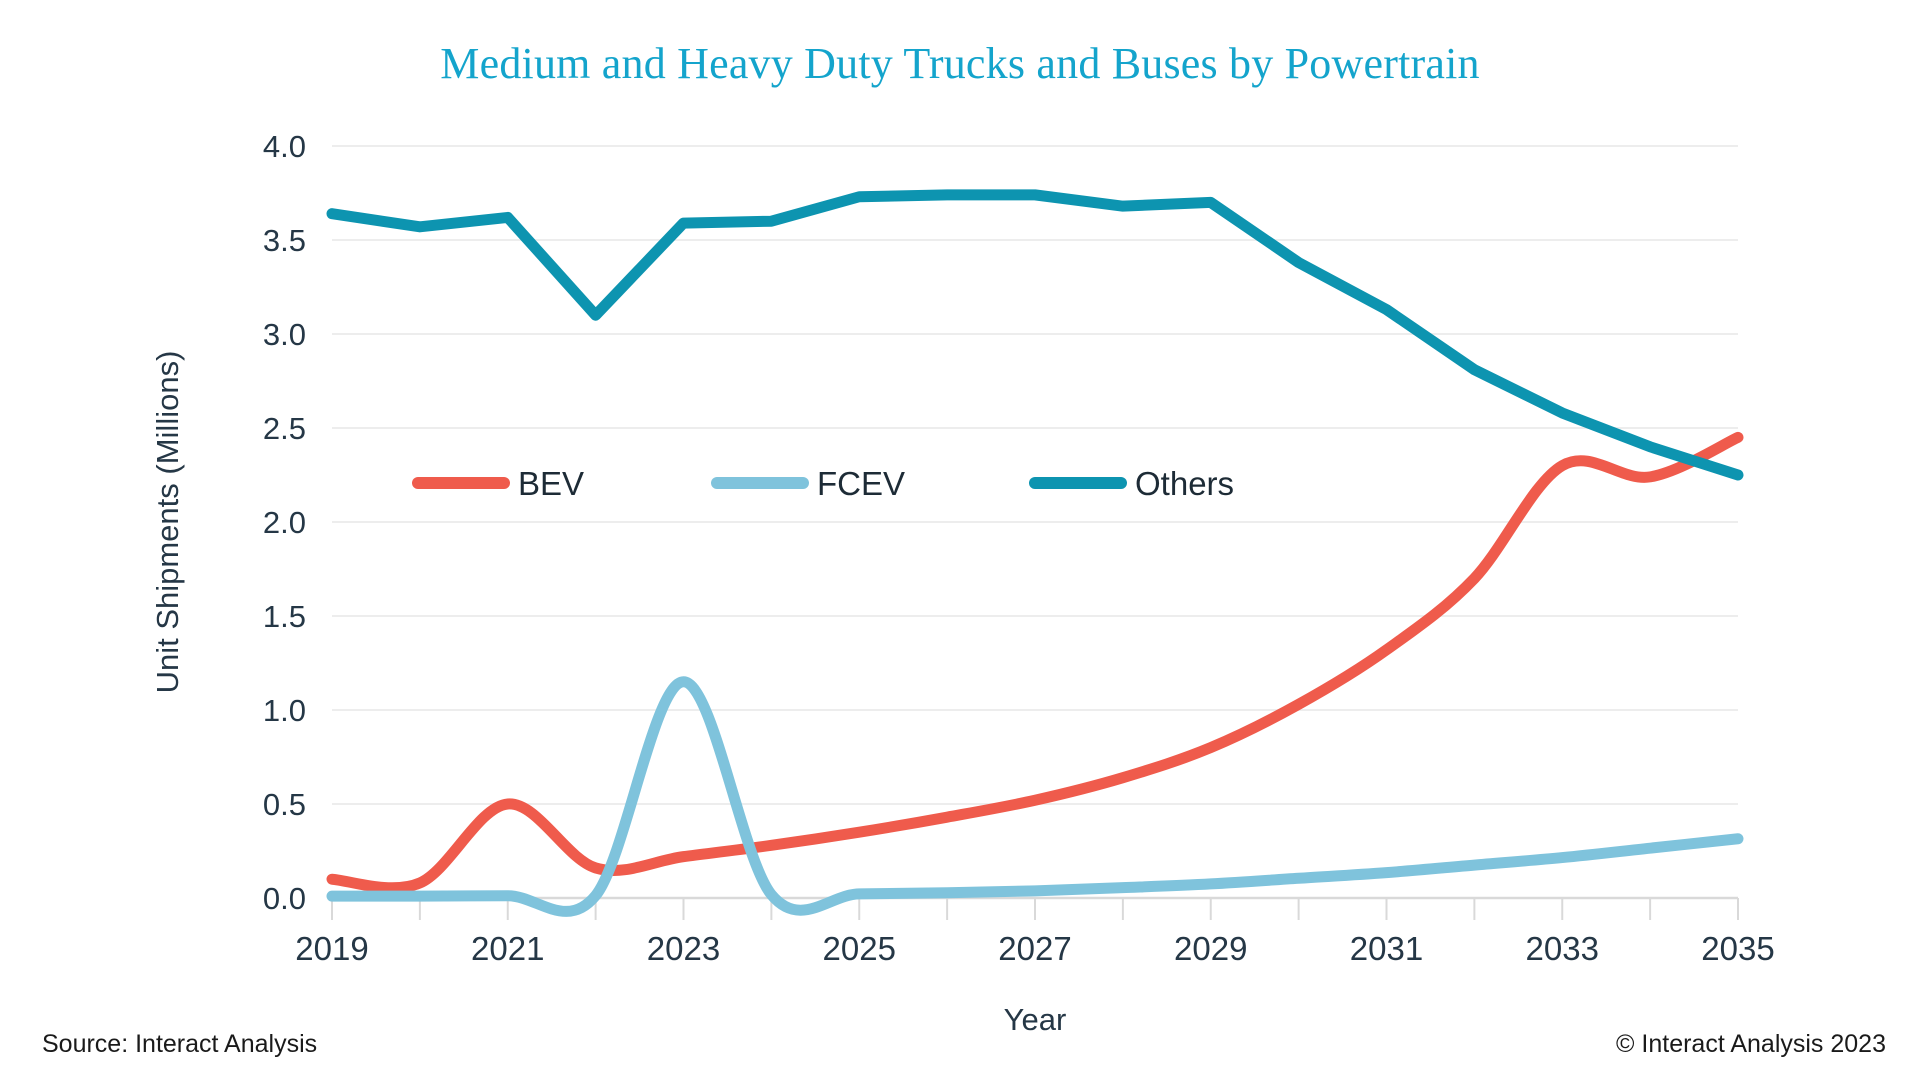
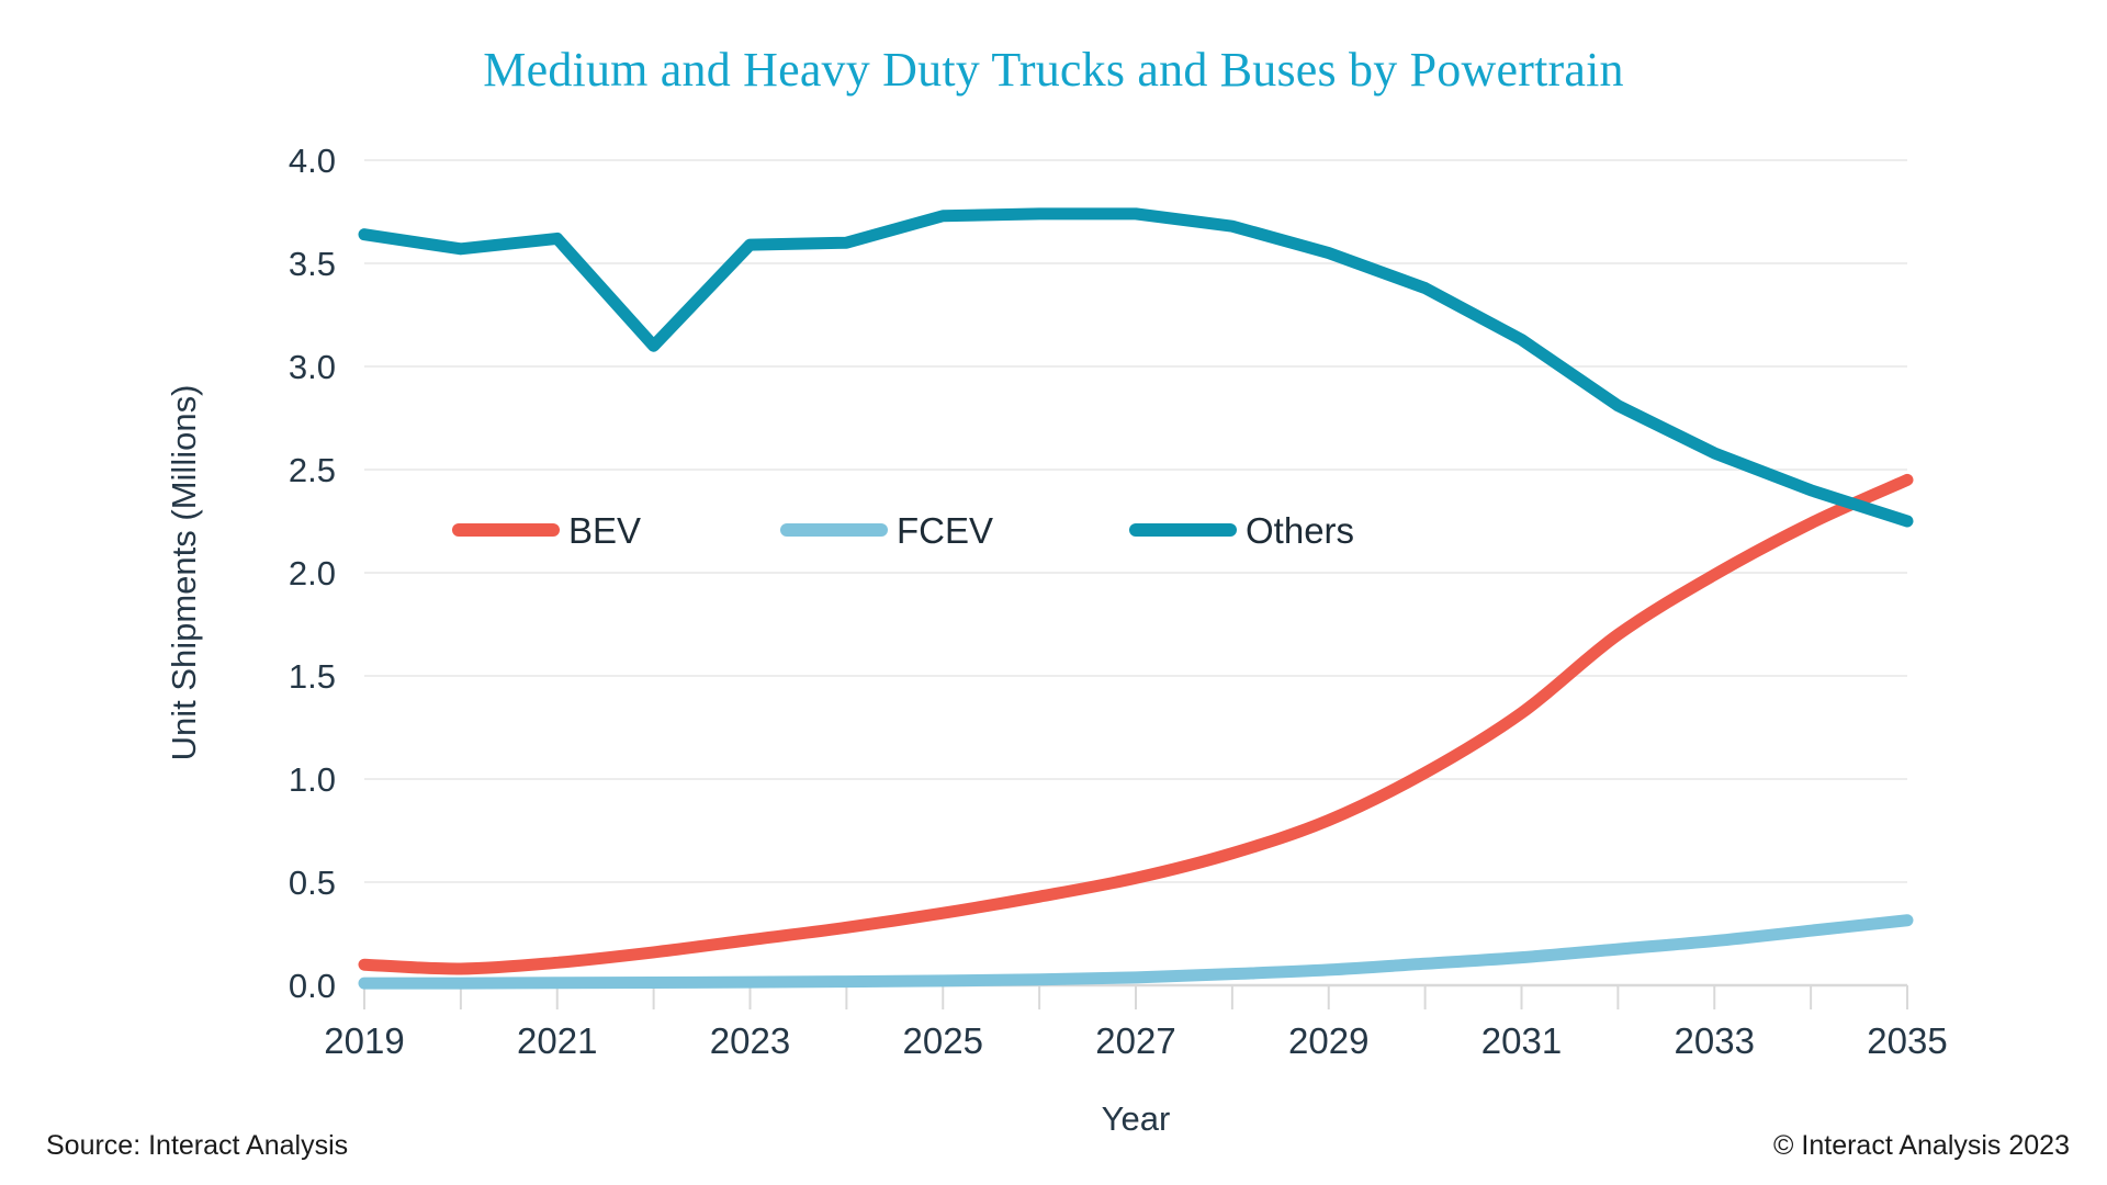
BEV/2021: 0.50 -> 0.11
FCEV/2023: 1.15 -> 0.01
Others/2029: 3.70 -> 3.55
BEV/2033: 2.30 -> 1.99
